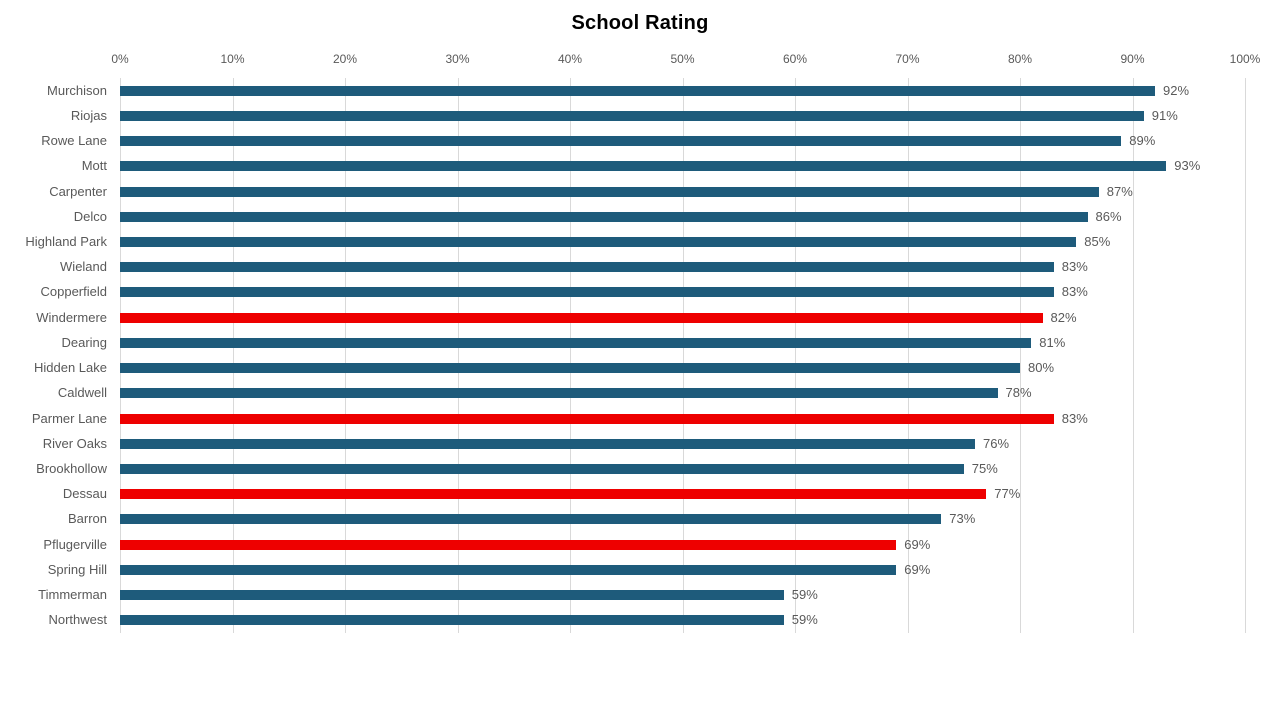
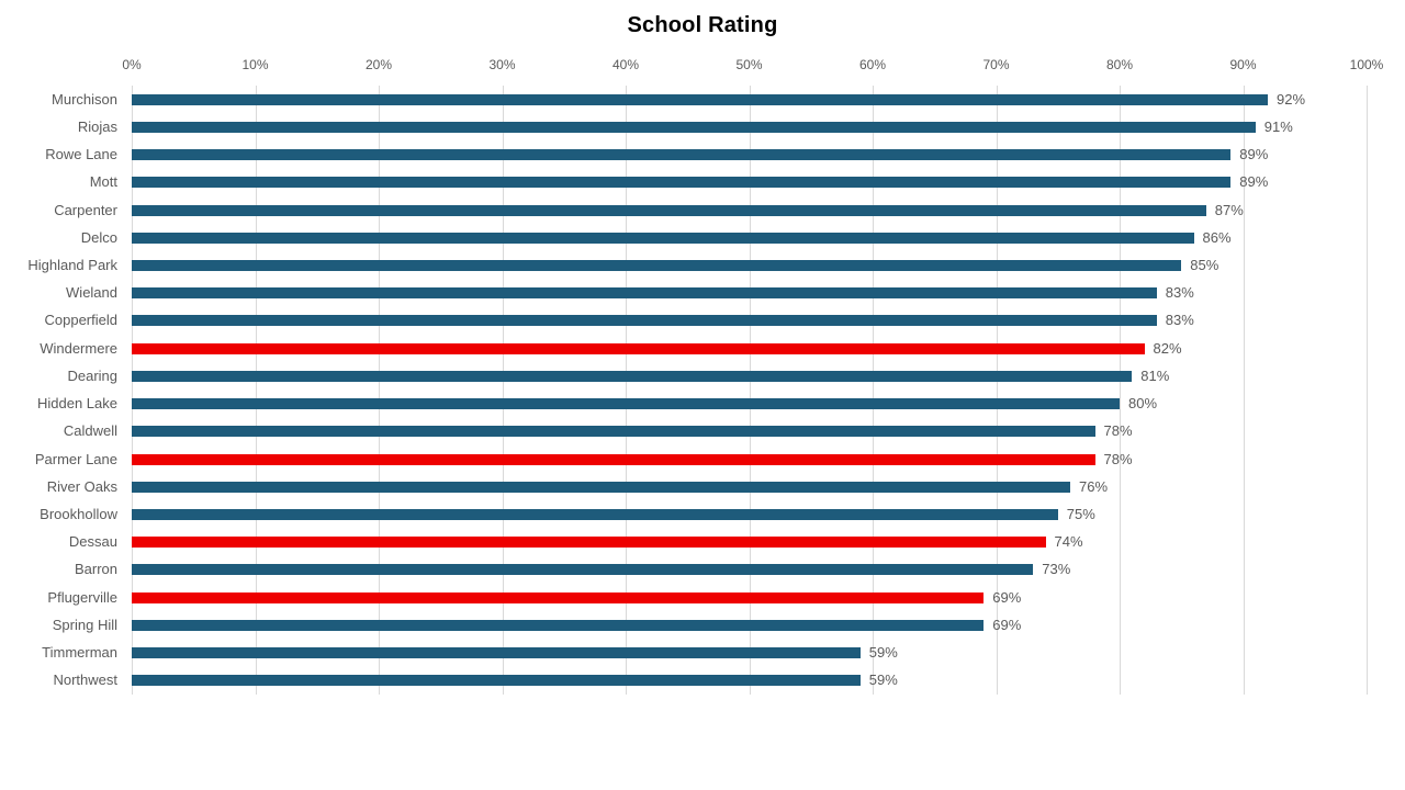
Mott: 93% -> 89%
Parmer Lane: 83% -> 78%
Dessau: 77% -> 74%
